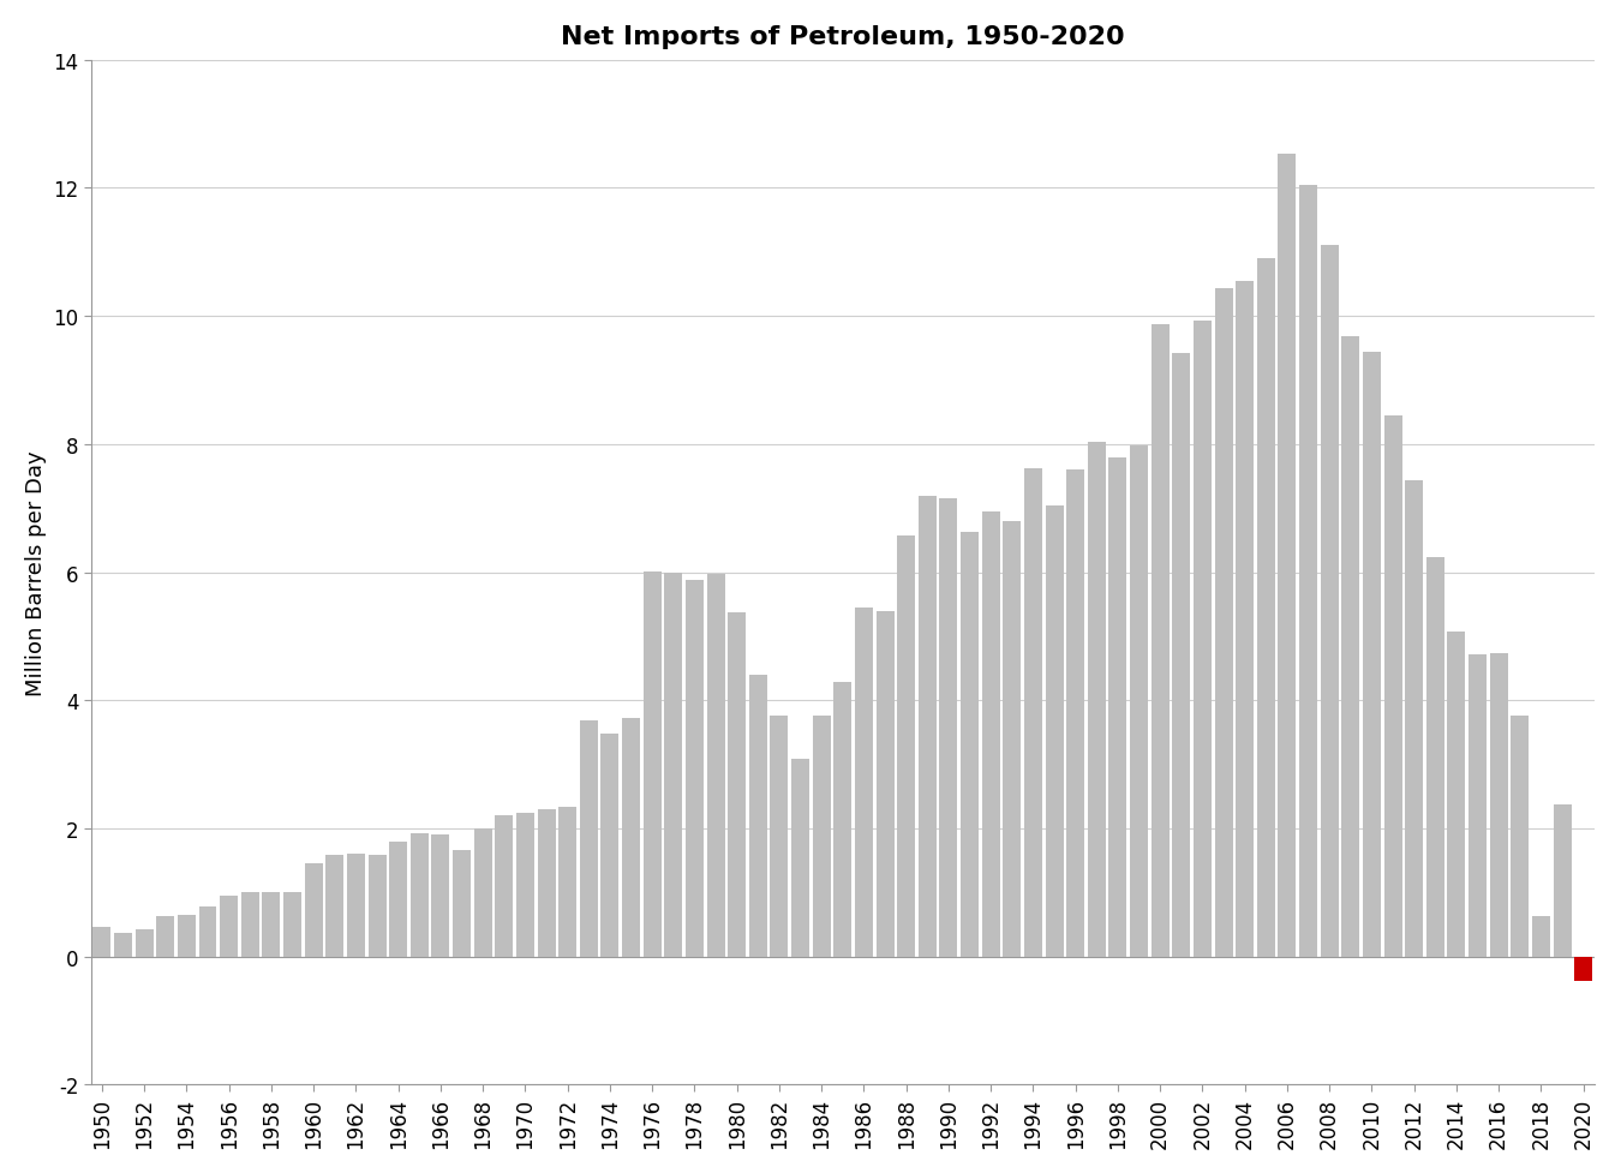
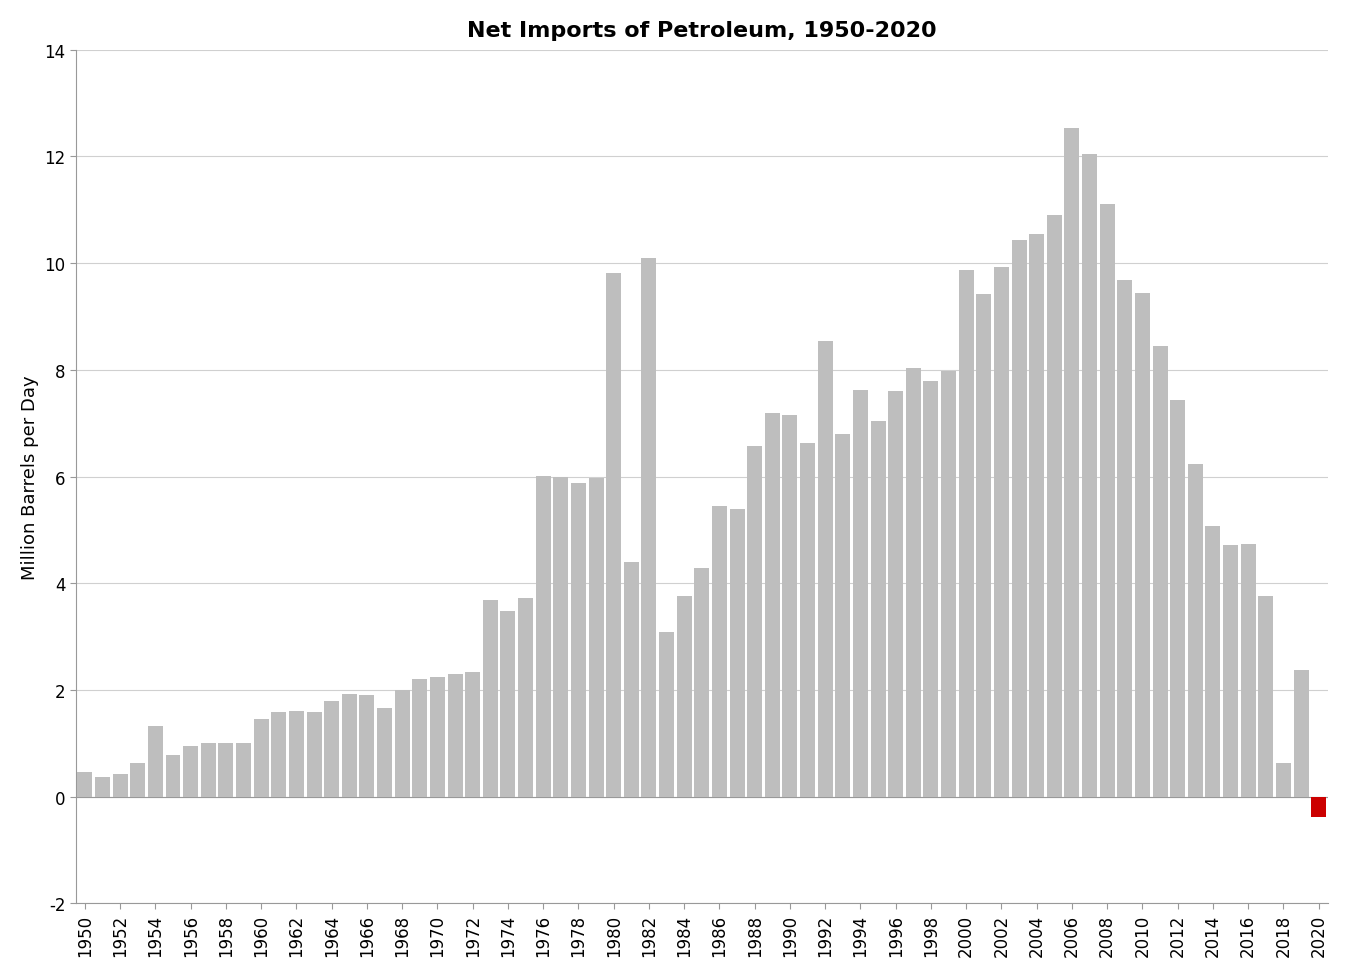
1954: 0.65 -> 1.32
1980: 5.37 -> 9.82
1982: 3.76 -> 10.10
1992: 6.94 -> 8.54
